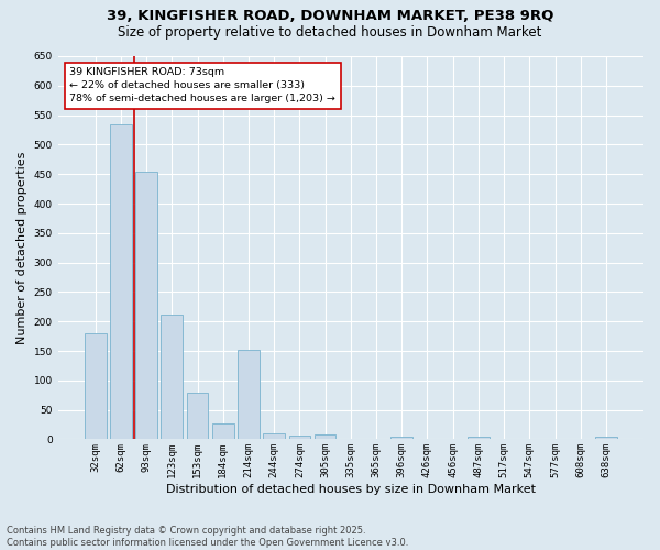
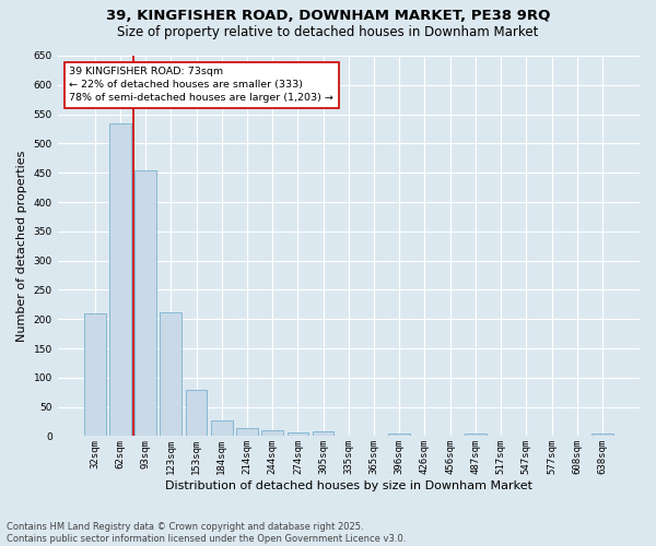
32sqm: 180 -> 209
214sqm: 152 -> 14
